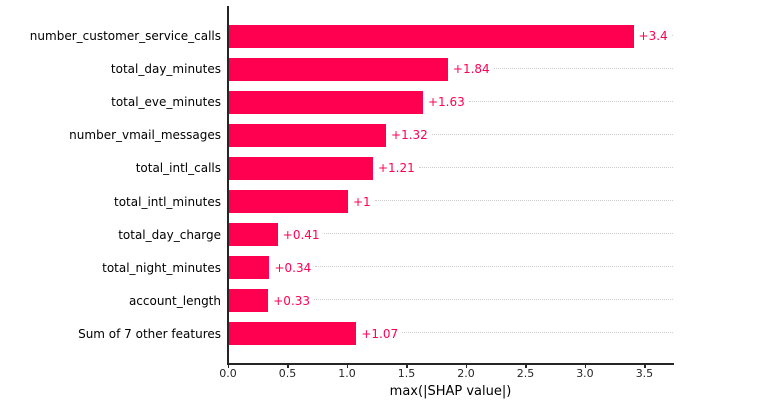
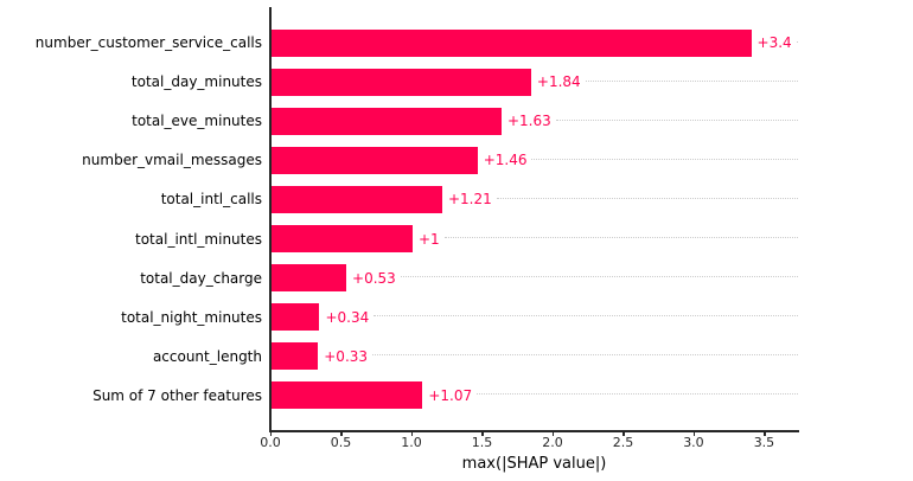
number_vmail_messages: +1.32 -> +1.46
total_day_charge: +0.41 -> +0.53
